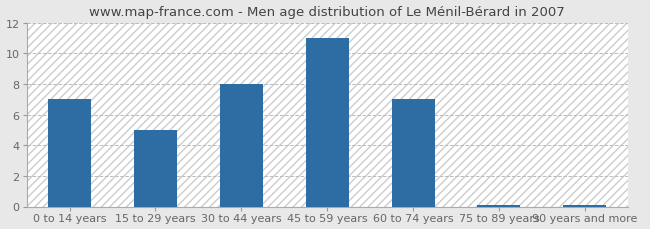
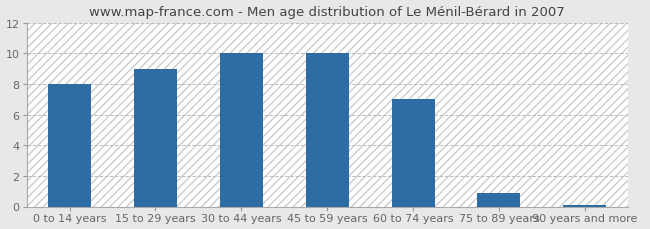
0 to 14 years: 7.0 -> 8.0
15 to 29 years: 5.0 -> 9.0
30 to 44 years: 8.0 -> 10.0
45 to 59 years: 11.0 -> 10.0
75 to 89 years: 0.1 -> 0.9
